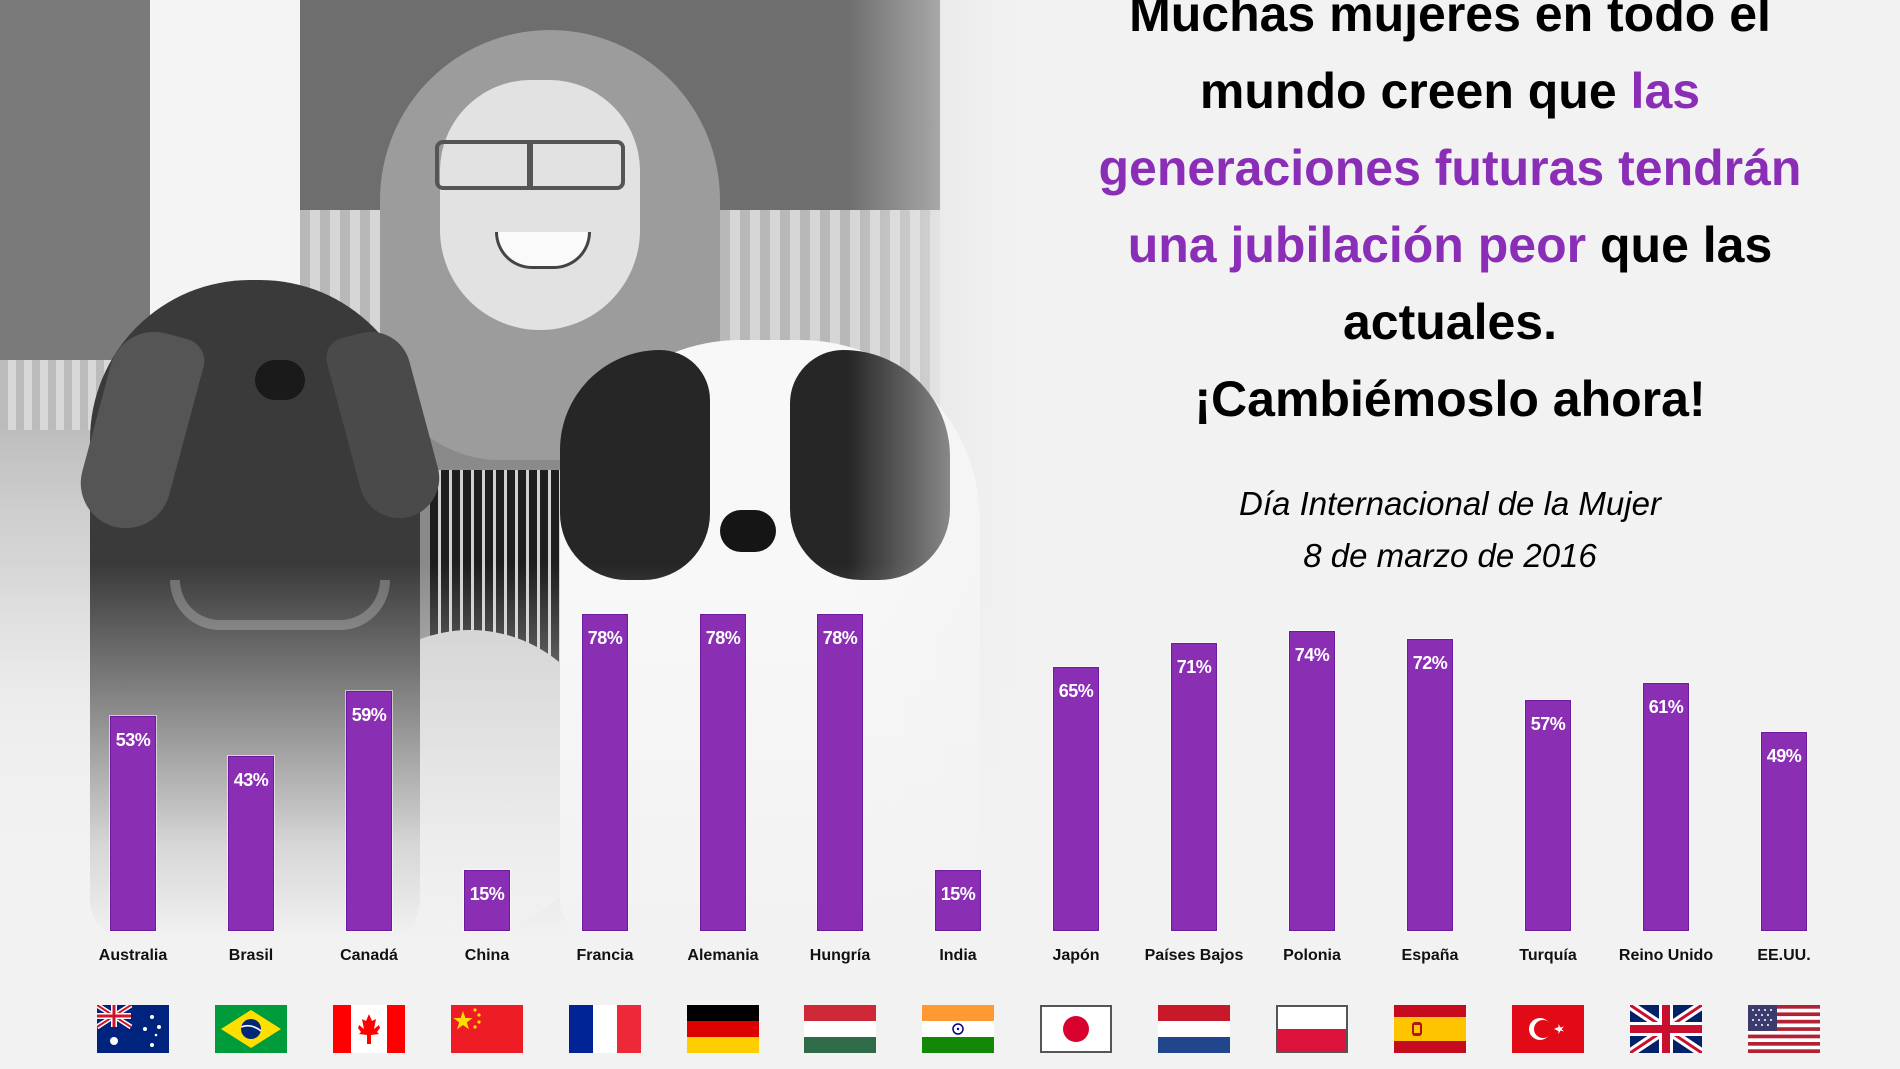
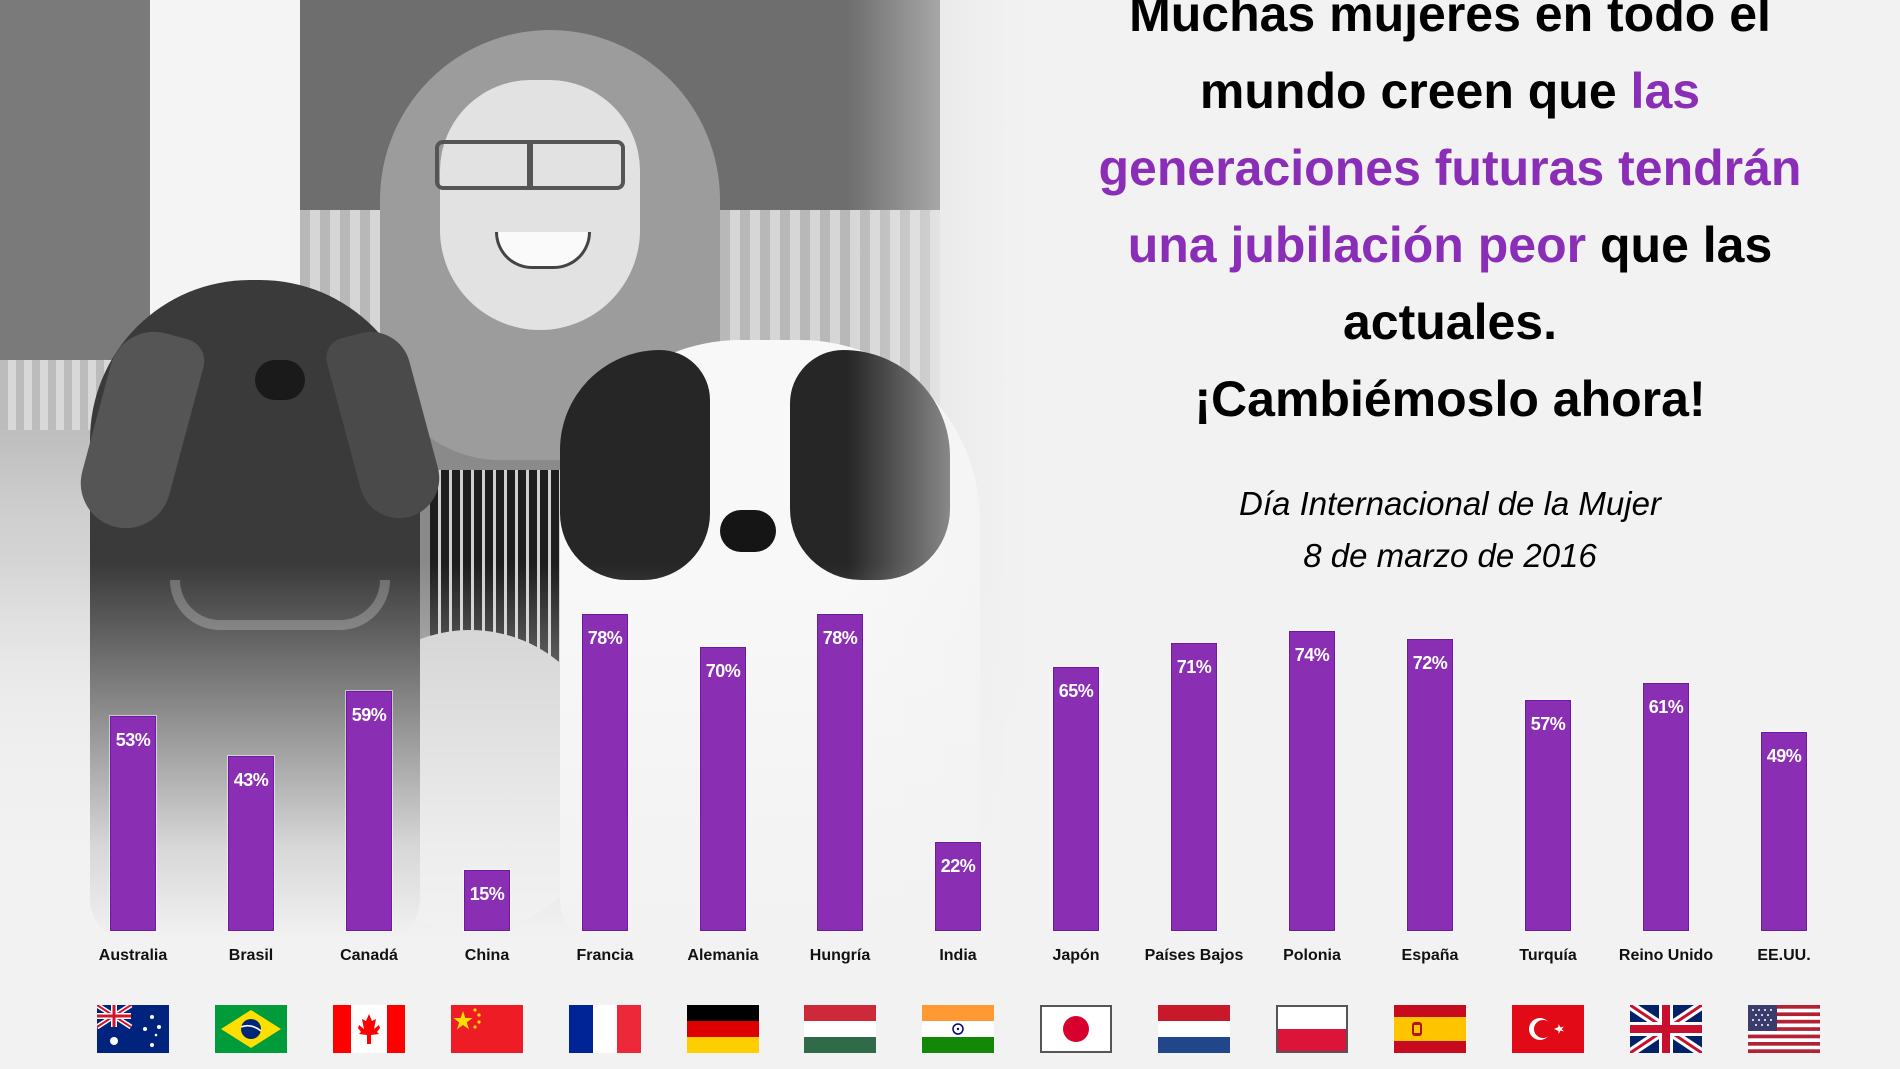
Alemania: 78% -> 70%
India: 15% -> 22%
